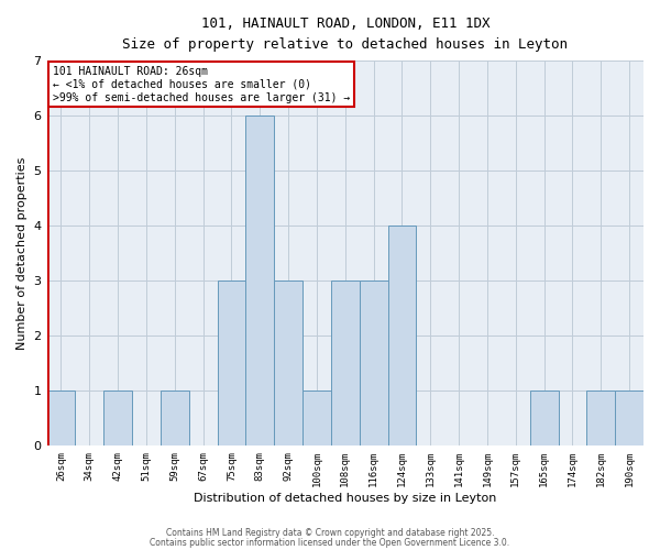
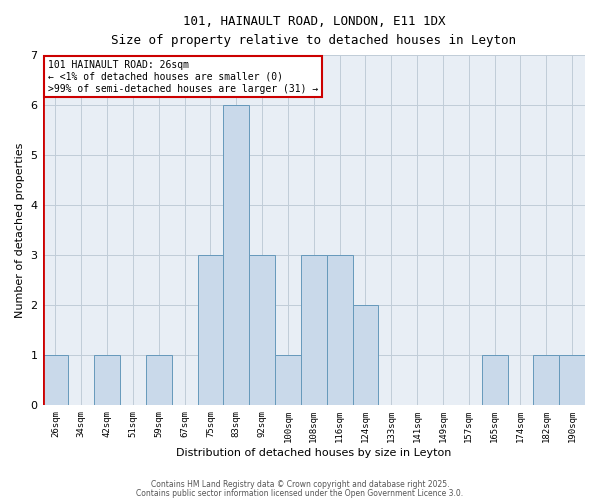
124sqm: 4 -> 2
